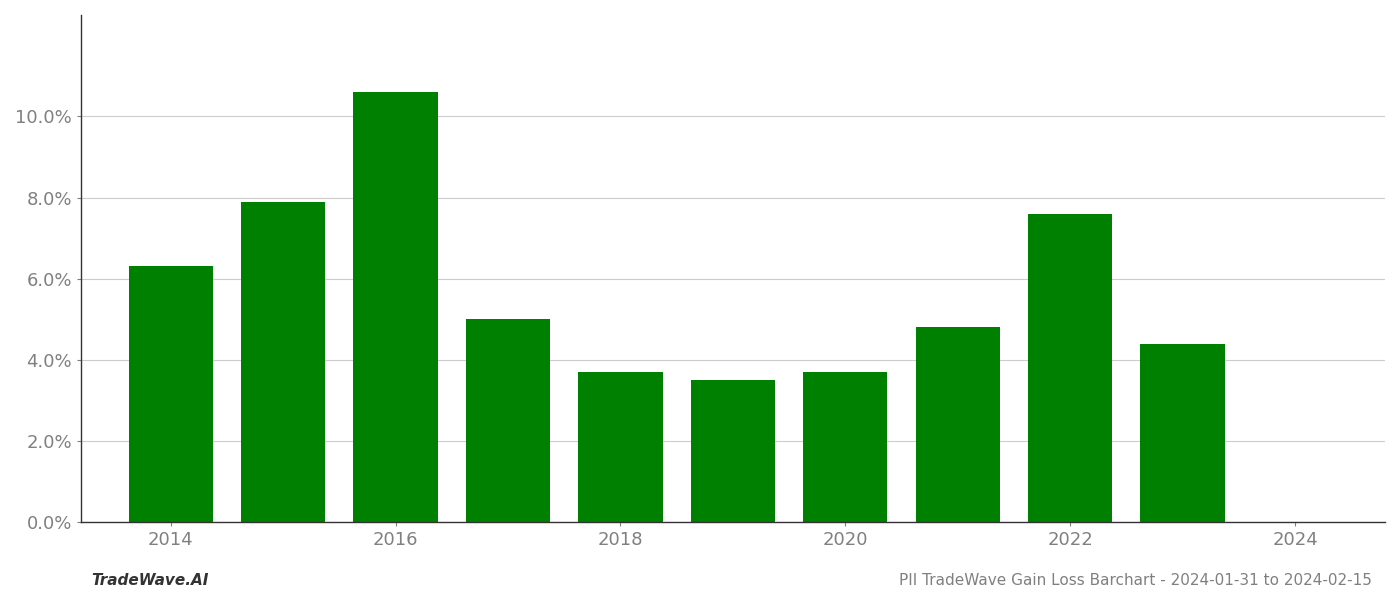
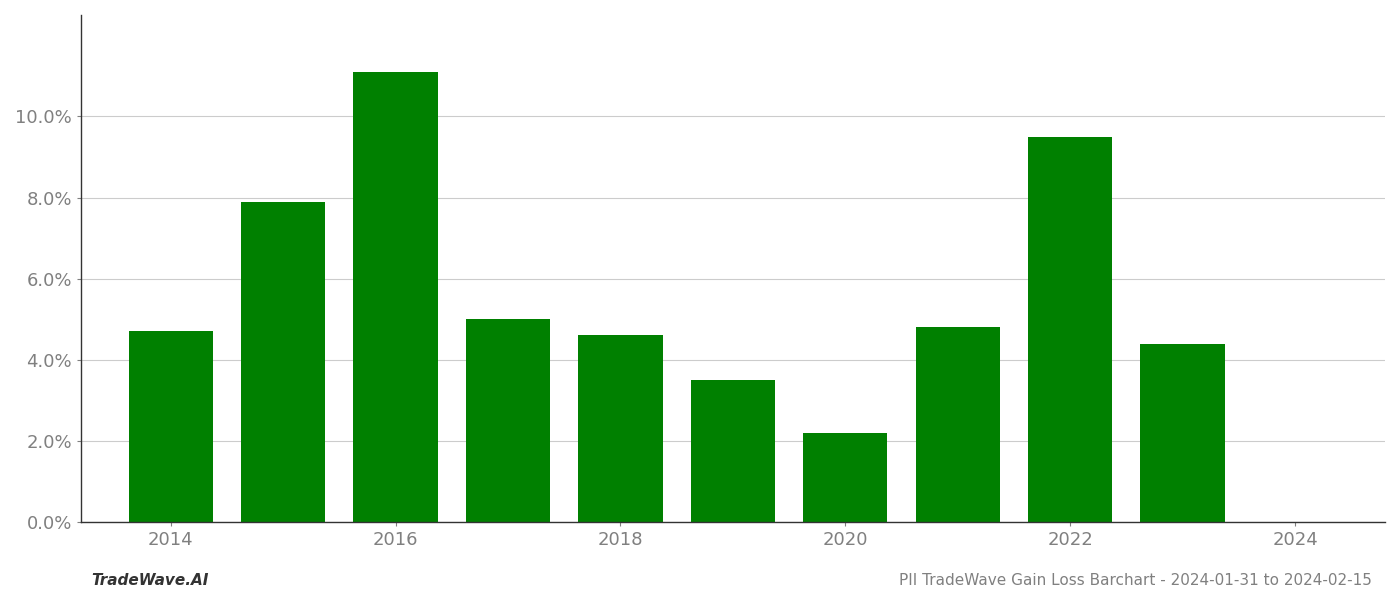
2014: 6.3% -> 4.7%
2016: 10.6% -> 11.1%
2018: 3.7% -> 4.6%
2020: 3.7% -> 2.2%
2022: 7.6% -> 9.5%
